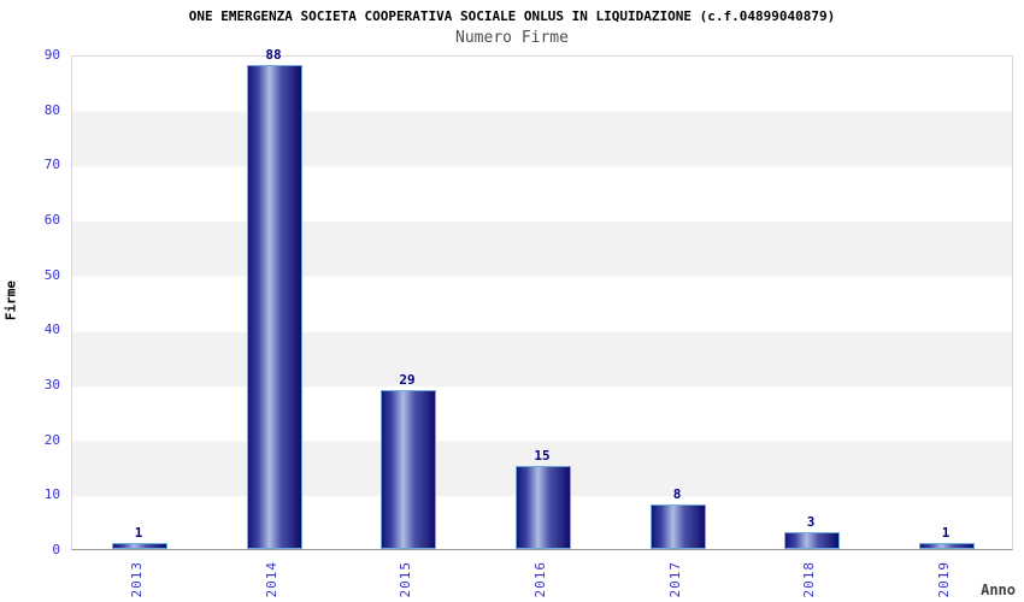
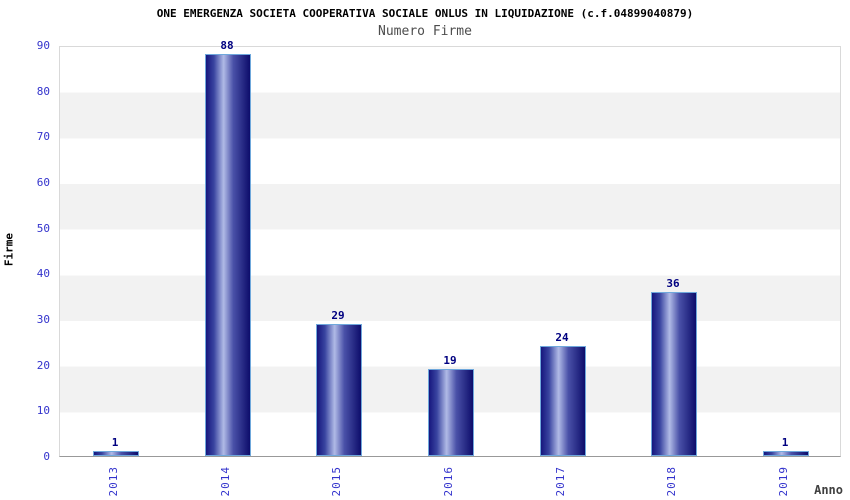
2016: 15 -> 19
2017: 8 -> 24
2018: 3 -> 36
